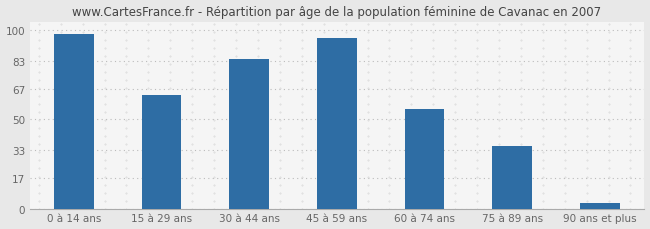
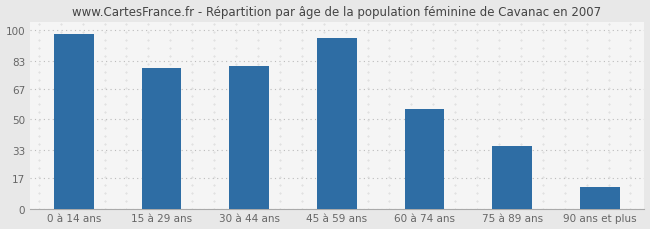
15 à 29 ans: 64 -> 79
30 à 44 ans: 84 -> 80
90 ans et plus: 3 -> 12
